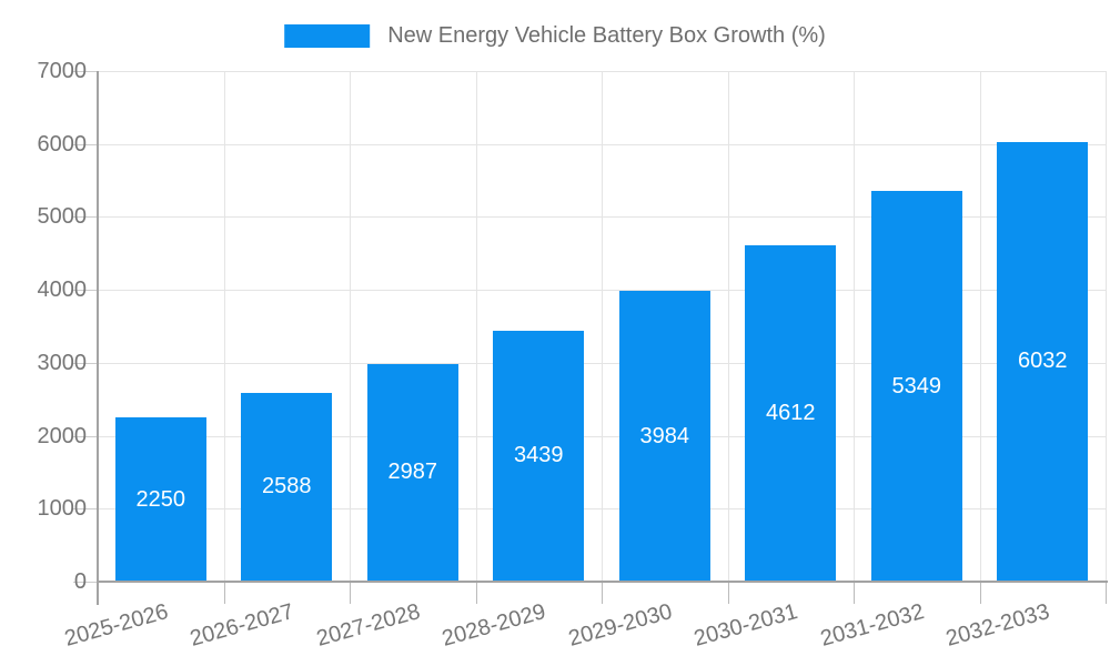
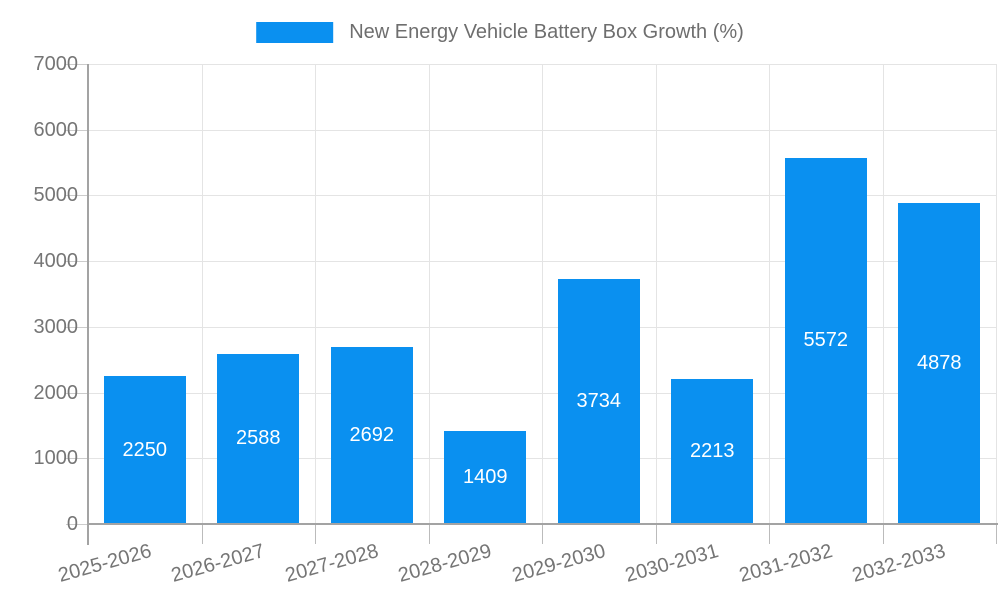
2027-2028: 2987 -> 2692
2028-2029: 3439 -> 1409
2029-2030: 3984 -> 3734
2030-2031: 4612 -> 2213
2031-2032: 5349 -> 5572
2032-2033: 6032 -> 4878
